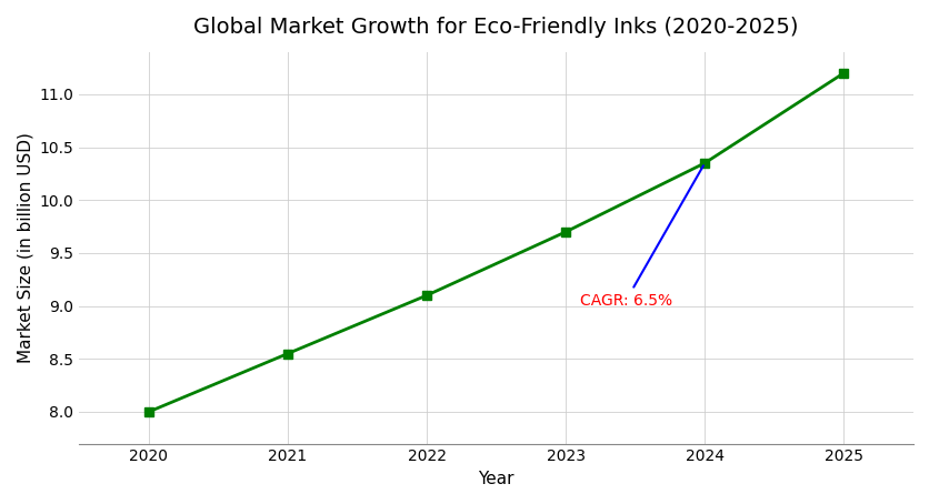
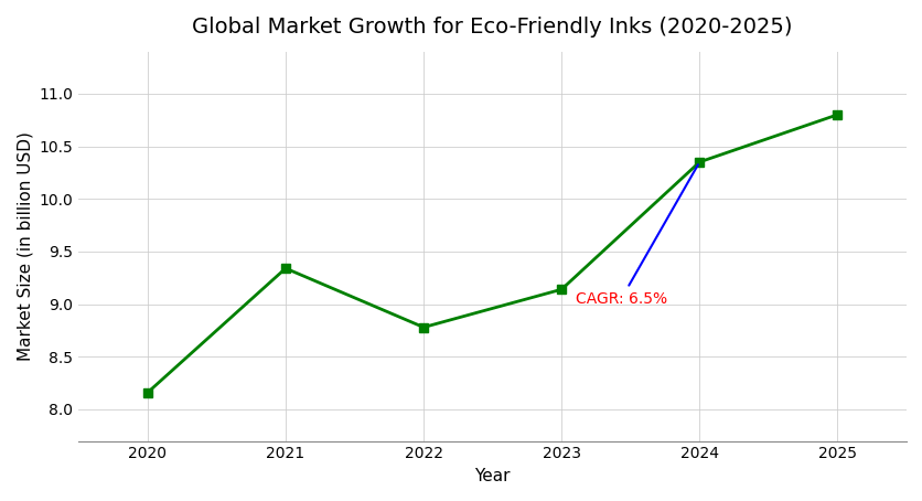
2020: 8.00 -> 8.16
2021: 8.55 -> 9.34
2022: 9.10 -> 8.78
2023: 9.70 -> 9.14
2025: 11.20 -> 10.80
